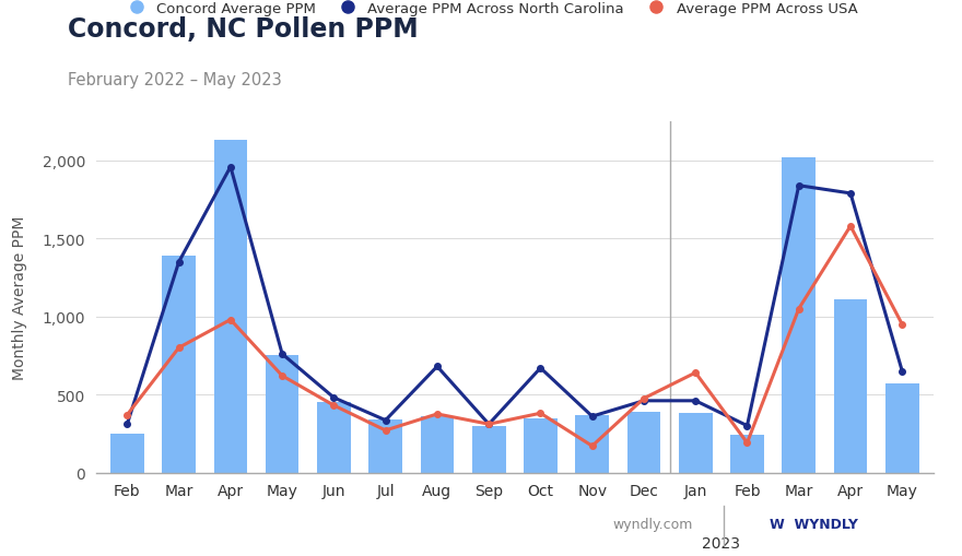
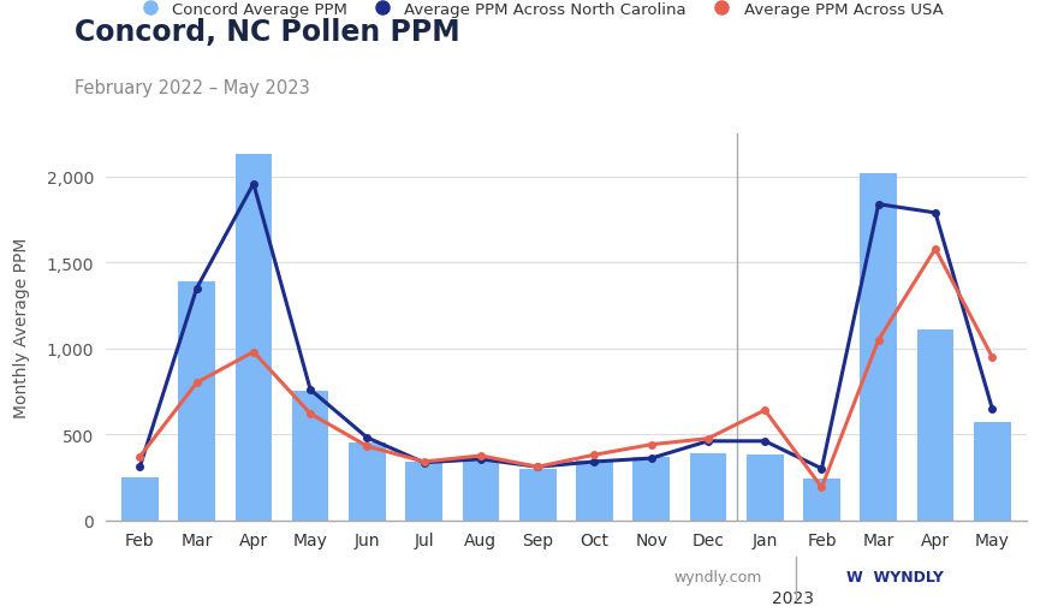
Average PPM Across USA/Jul: 270 -> 340
Average PPM Across North Carolina/Aug: 680 -> 360
Average PPM Across North Carolina/Oct: 670 -> 340
Average PPM Across USA/Nov: 170 -> 440
